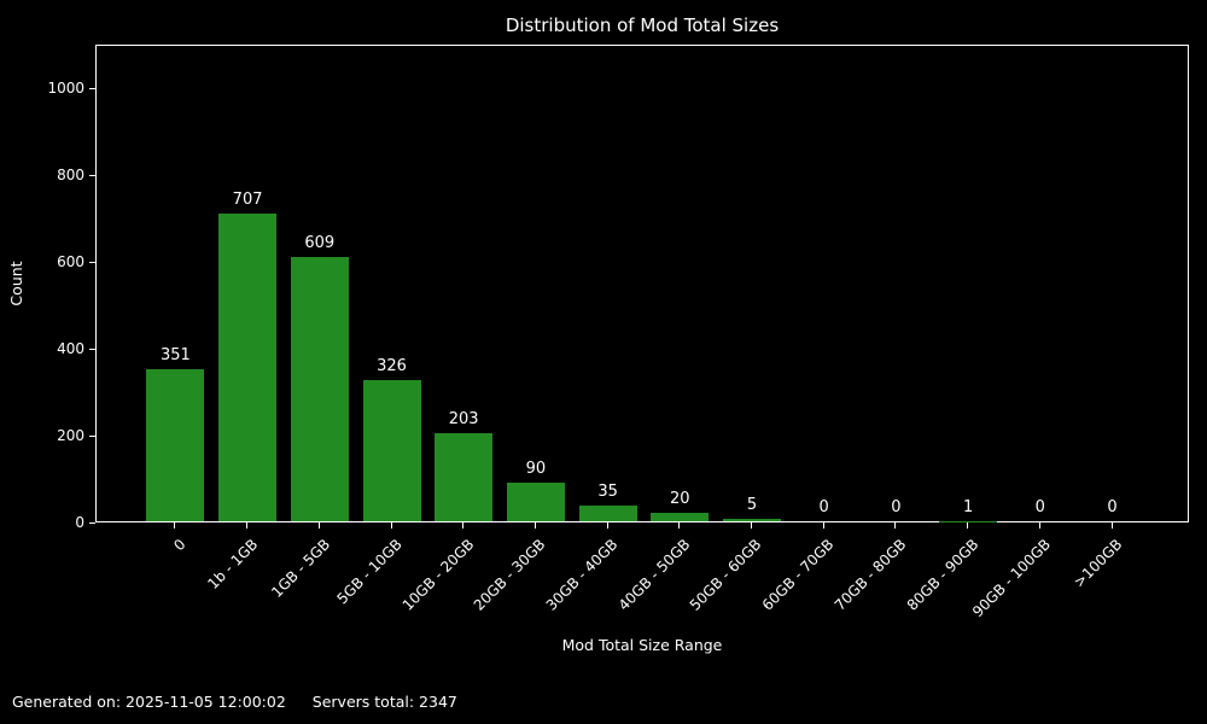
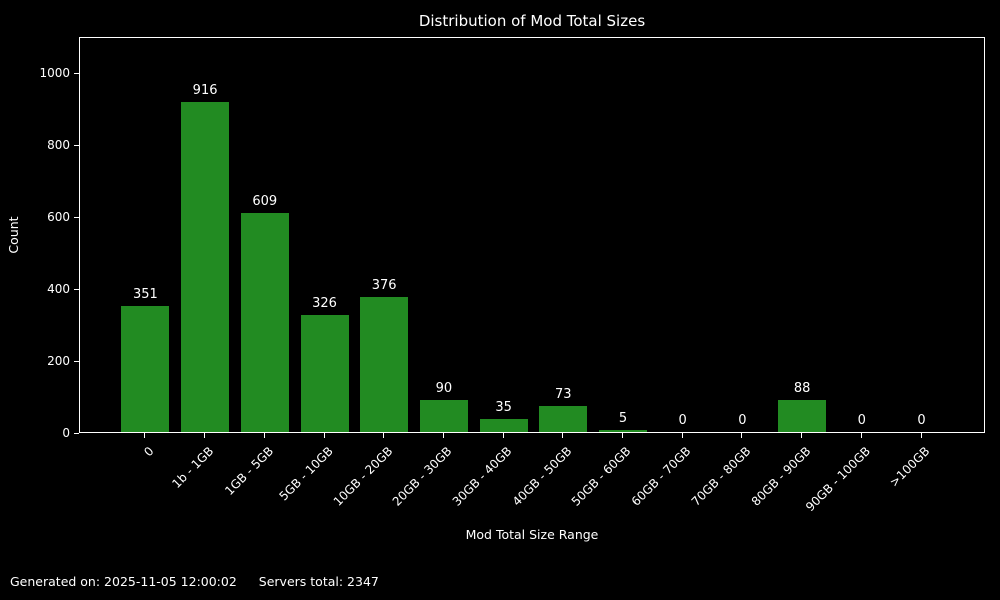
1b - 1GB: 707 -> 916
10GB - 20GB: 203 -> 376
40GB - 50GB: 20 -> 73
80GB - 90GB: 1 -> 88
